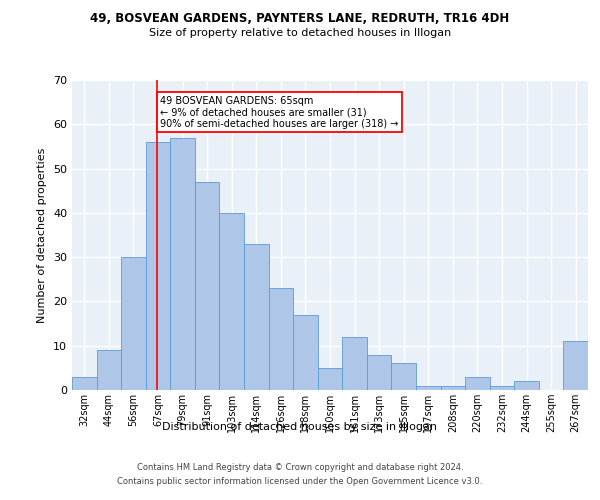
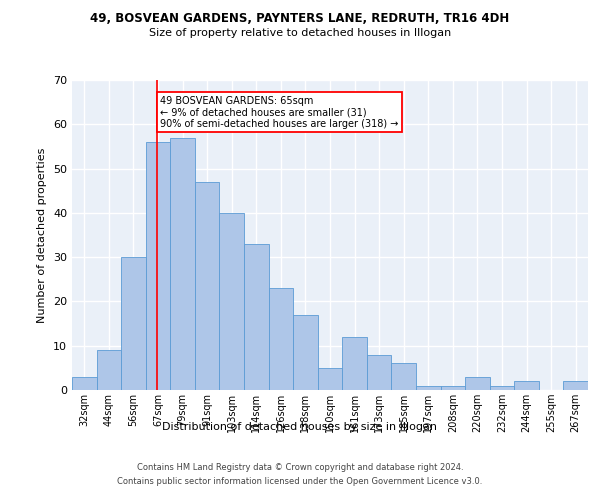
267sqm: 11 -> 2
